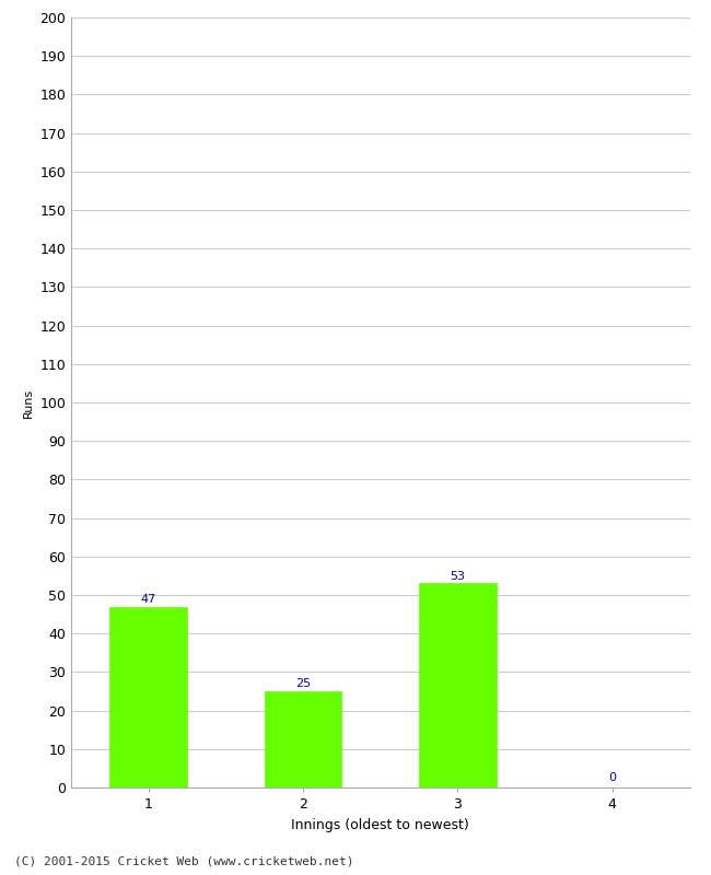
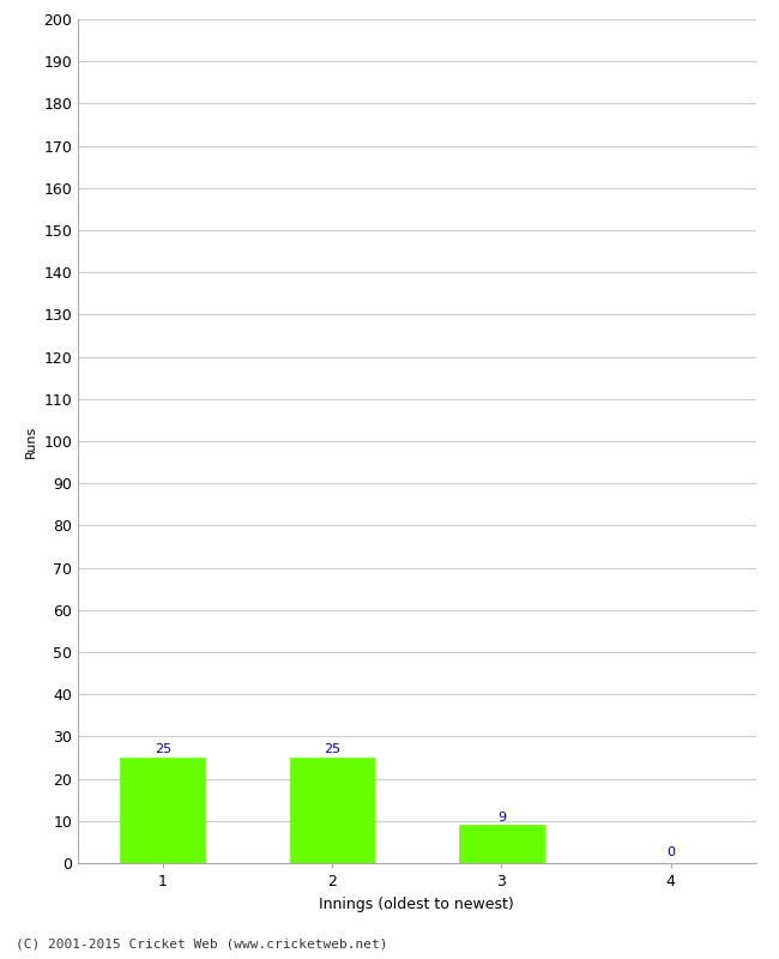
1: 47 -> 25
3: 53 -> 9
